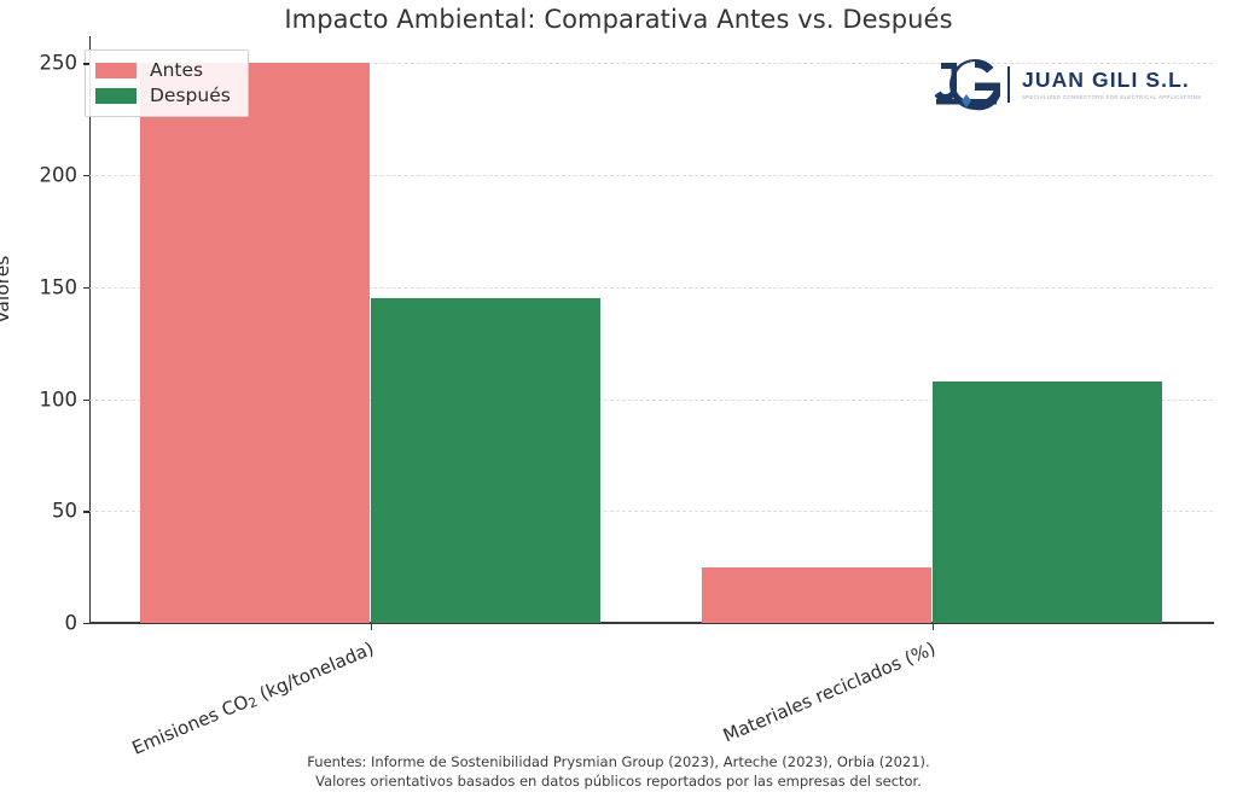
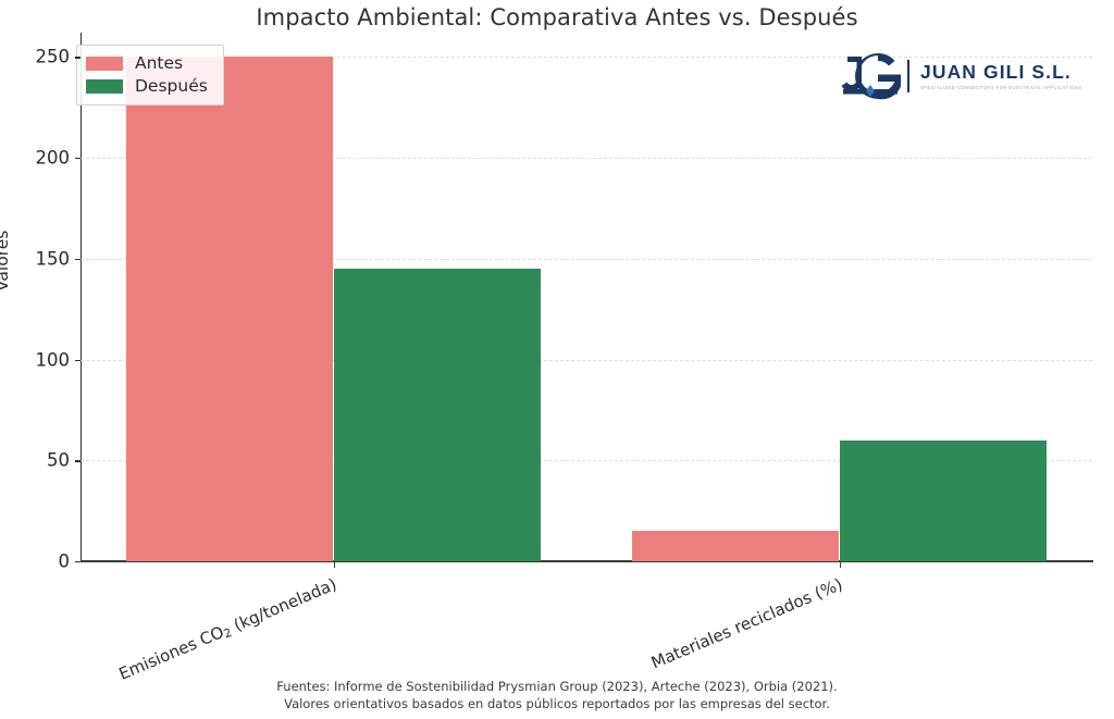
Antes/Materiales reciclados (%): 25 -> 15
Después/Materiales reciclados (%): 108 -> 60
